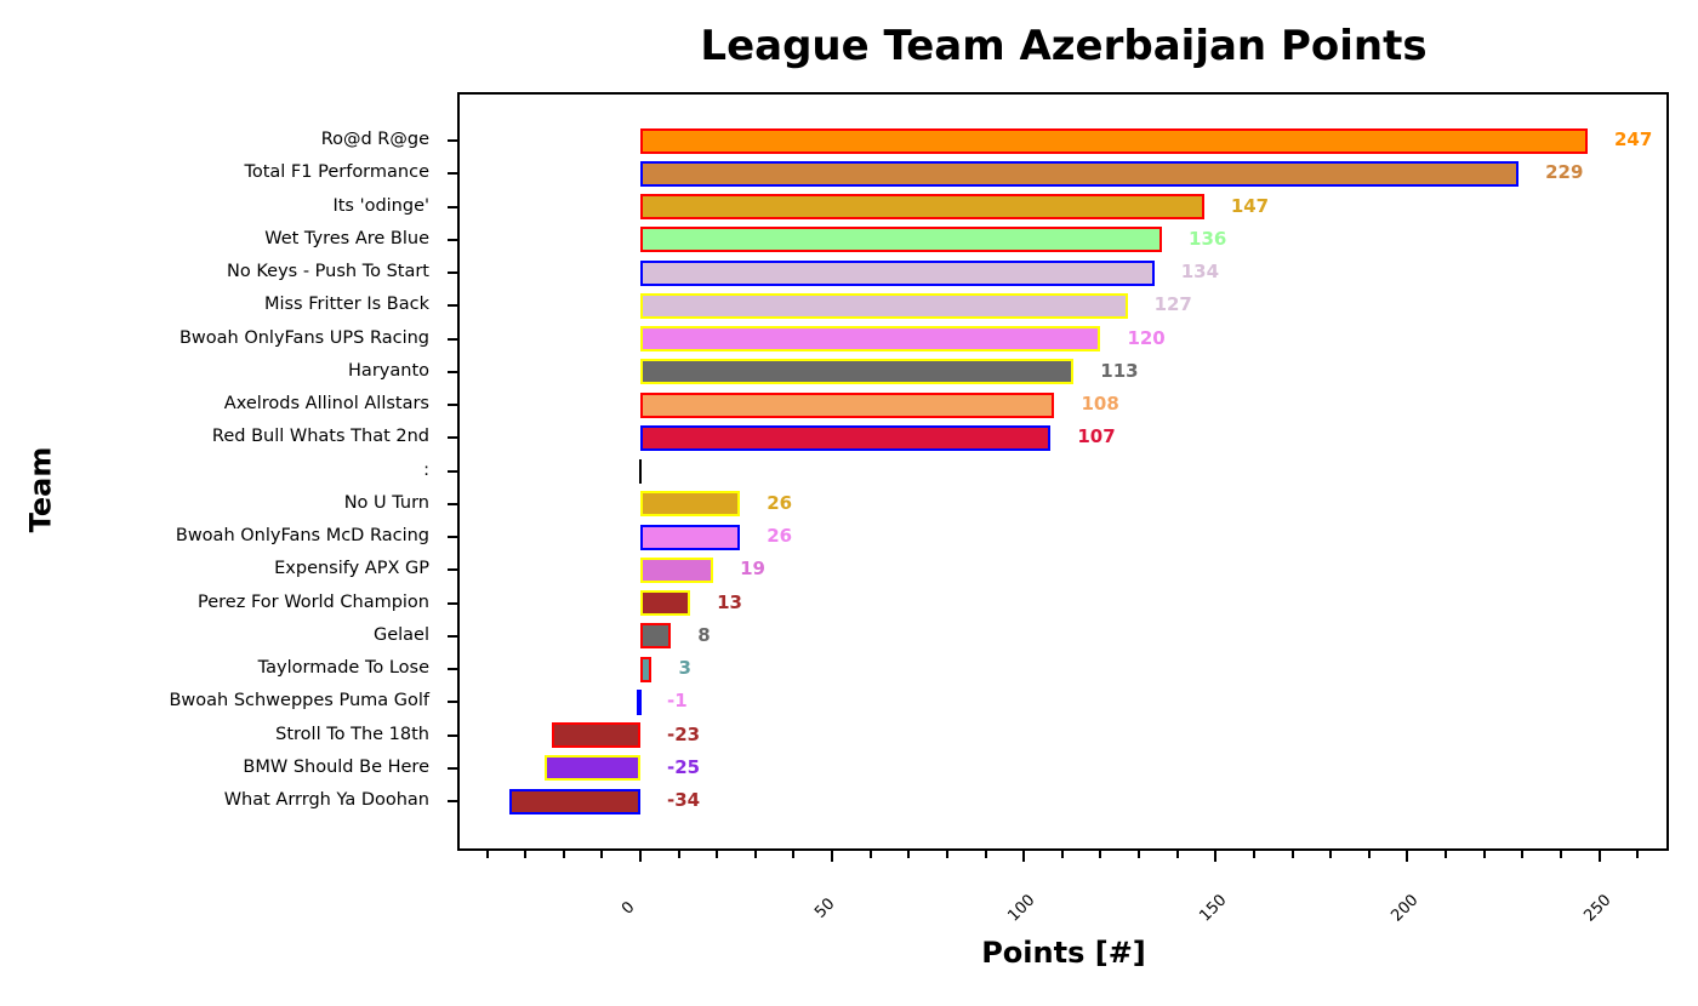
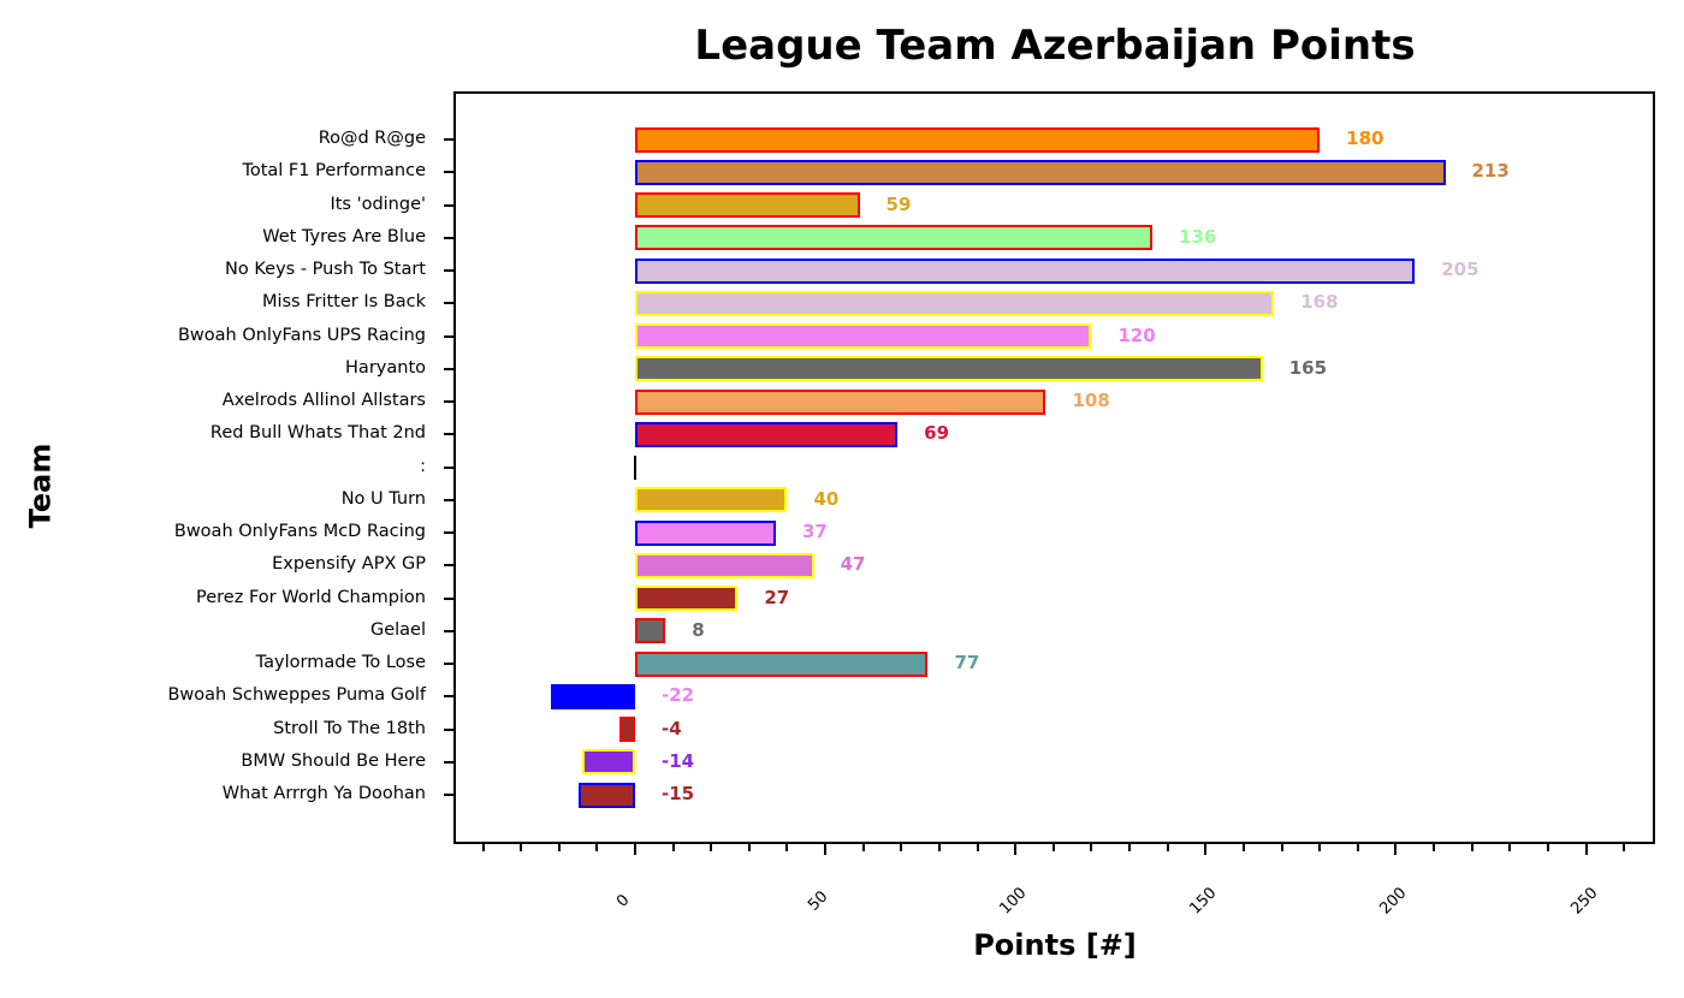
Ro@d R@ge: 247 -> 180
Total F1 Performance: 229 -> 213
Its 'odinge': 147 -> 59
No Keys - Push To Start: 134 -> 205
Miss Fritter Is Back: 127 -> 168
Haryanto: 113 -> 165
Red Bull Whats That 2nd: 107 -> 69
No U Turn: 26 -> 40
Bwoah OnlyFans McD Racing: 26 -> 37
Expensify APX GP: 19 -> 47
Perez For World Champion: 13 -> 27
Taylormade To Lose: 3 -> 77
Bwoah Schweppes Puma Golf: -1 -> -22
Stroll To The 18th: -23 -> -4
BMW Should Be Here: -25 -> -14
What Arrrgh Ya Doohan: -34 -> -15
